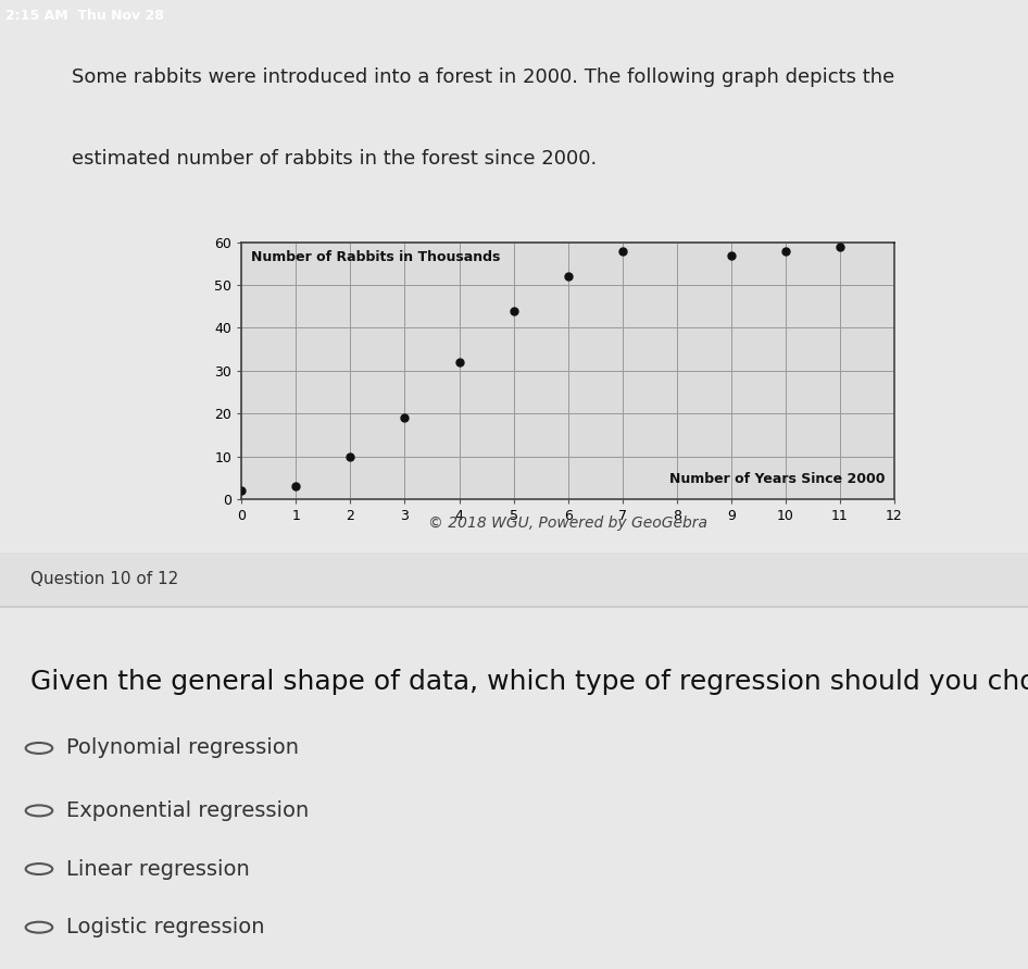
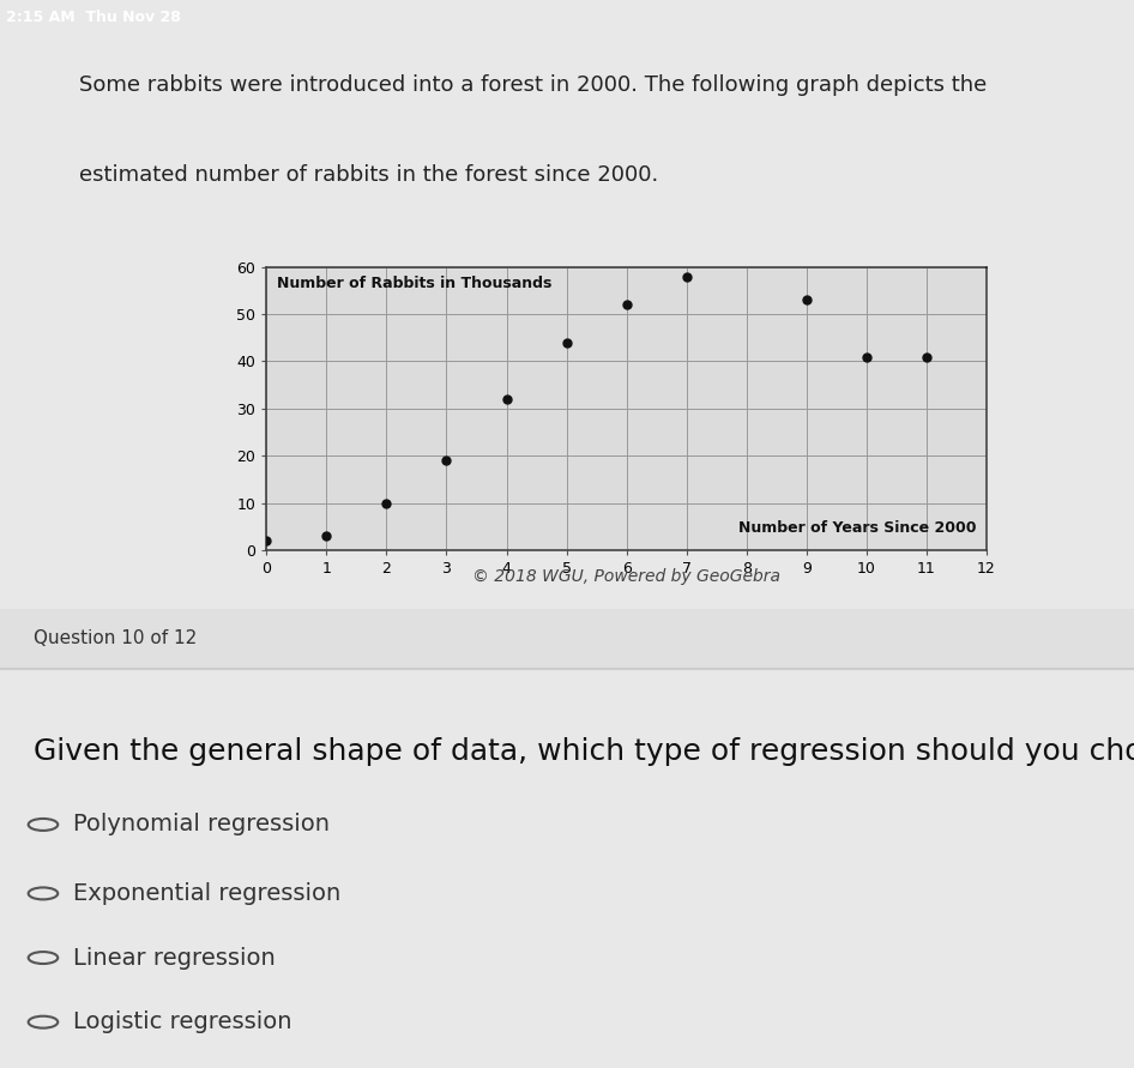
9: 57 -> 53
10: 58 -> 41
11: 59 -> 41
